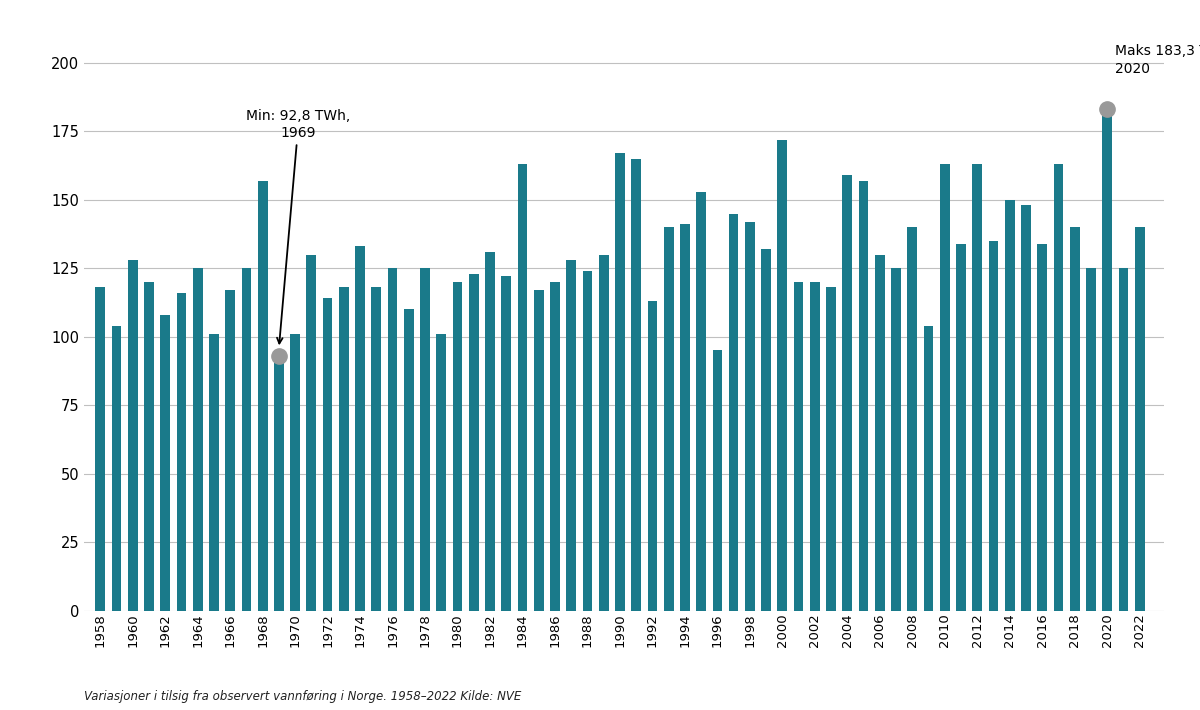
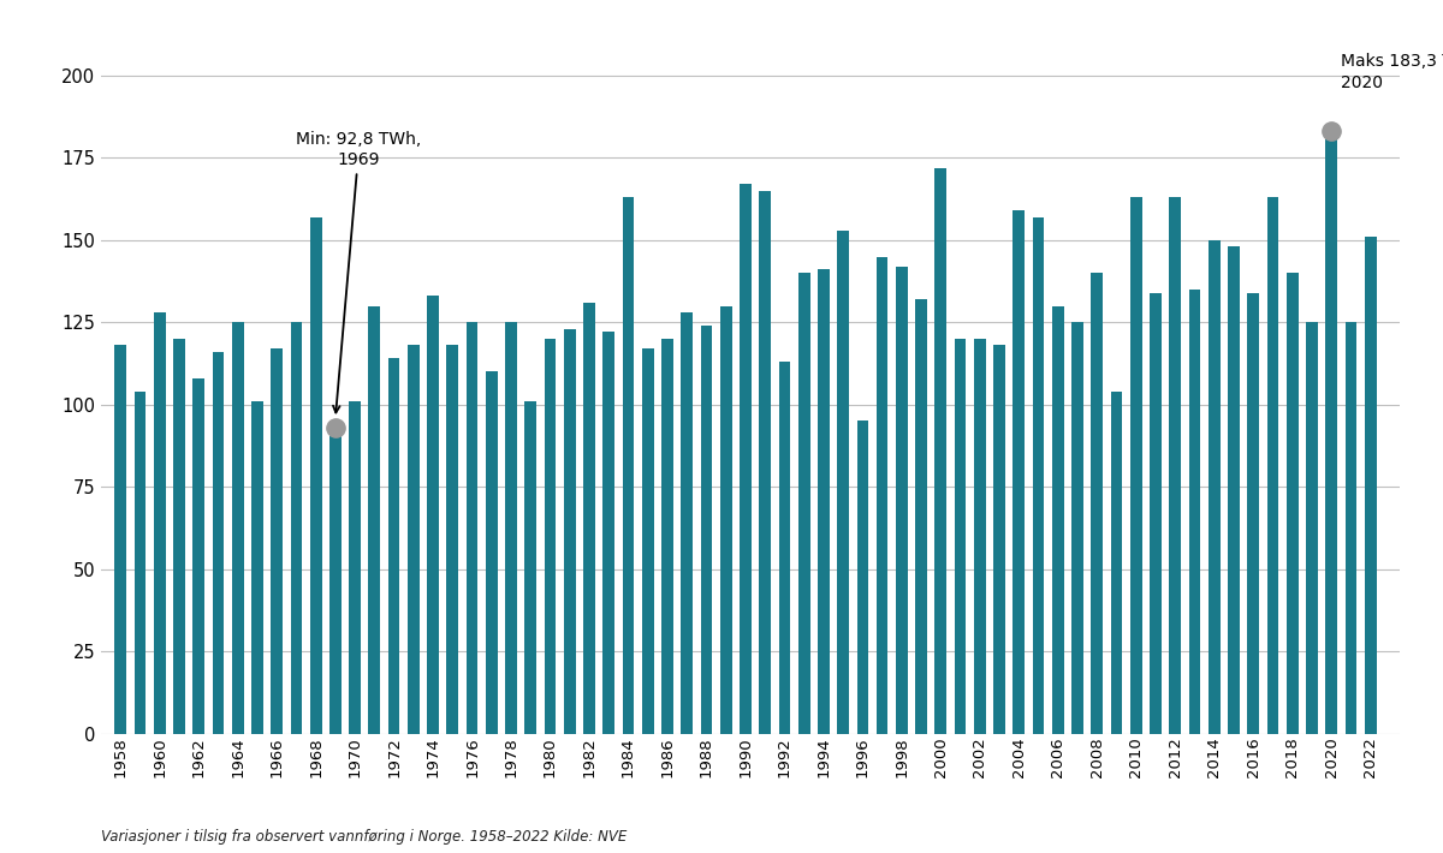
2022: 140.0 -> 151.0
